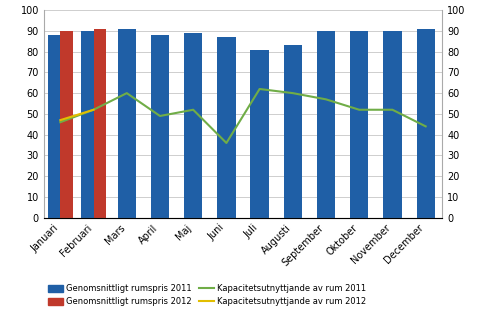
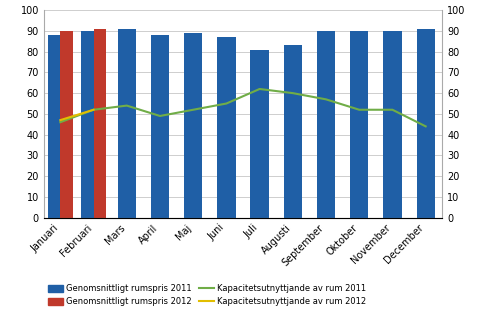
Kapacitetsutnyttjande av rum 2011/Mars: 60 -> 54
Kapacitetsutnyttjande av rum 2011/Juni: 36 -> 55
